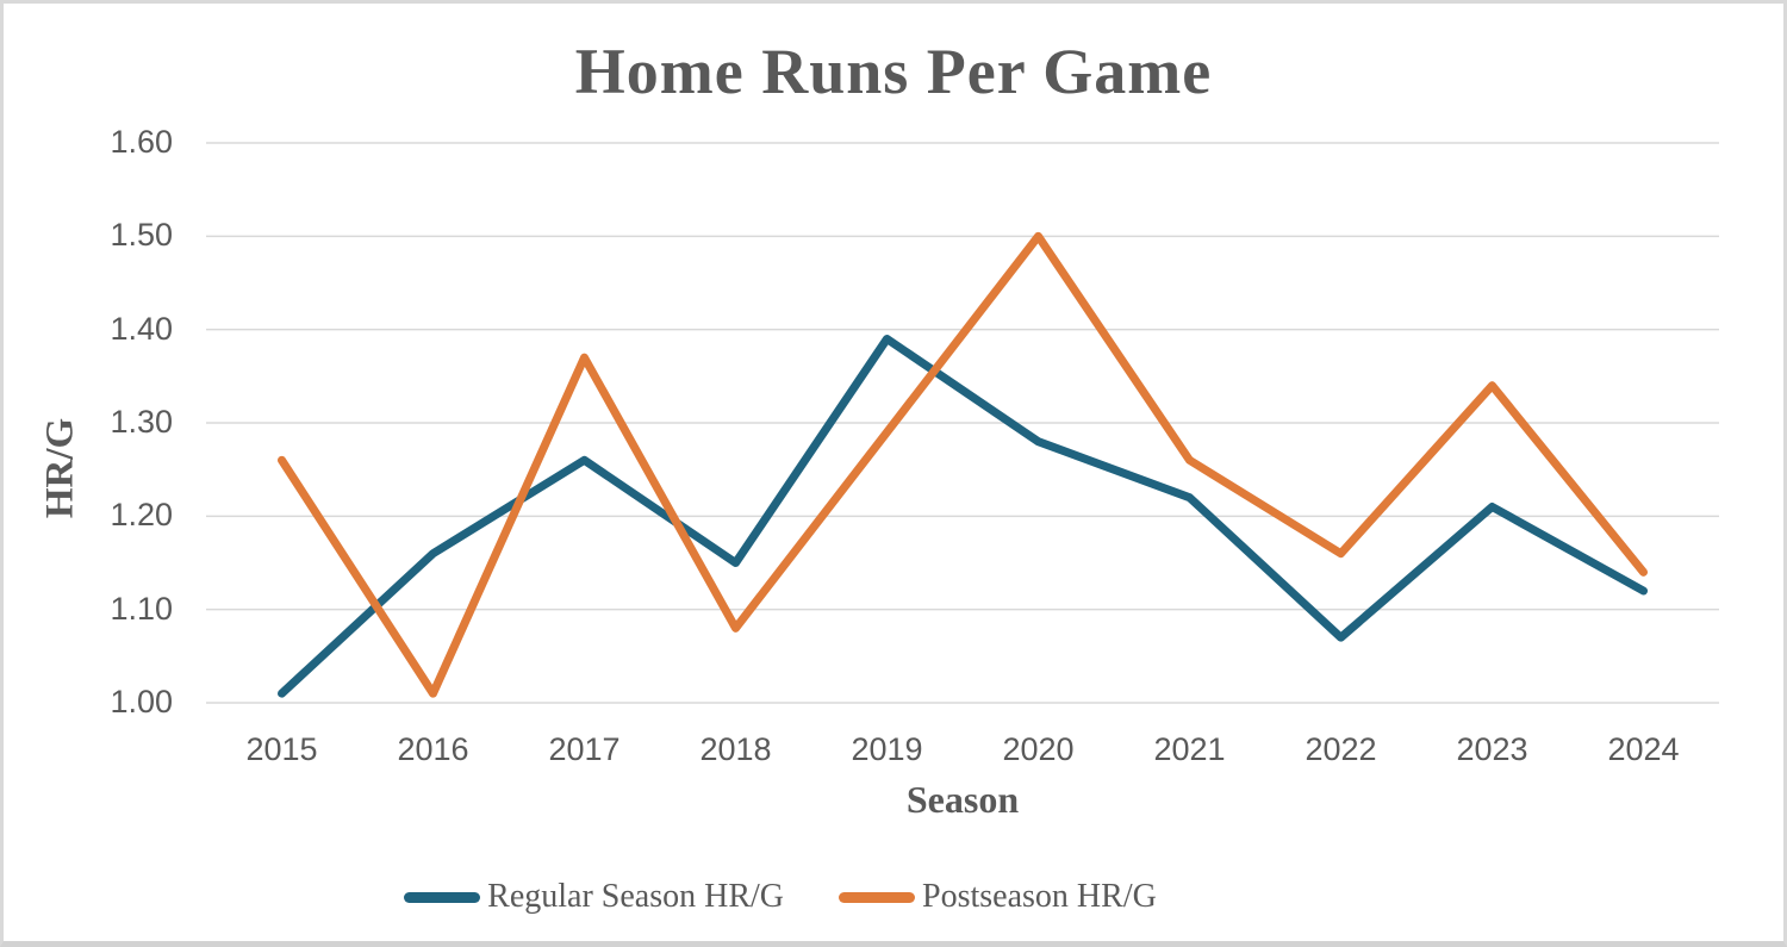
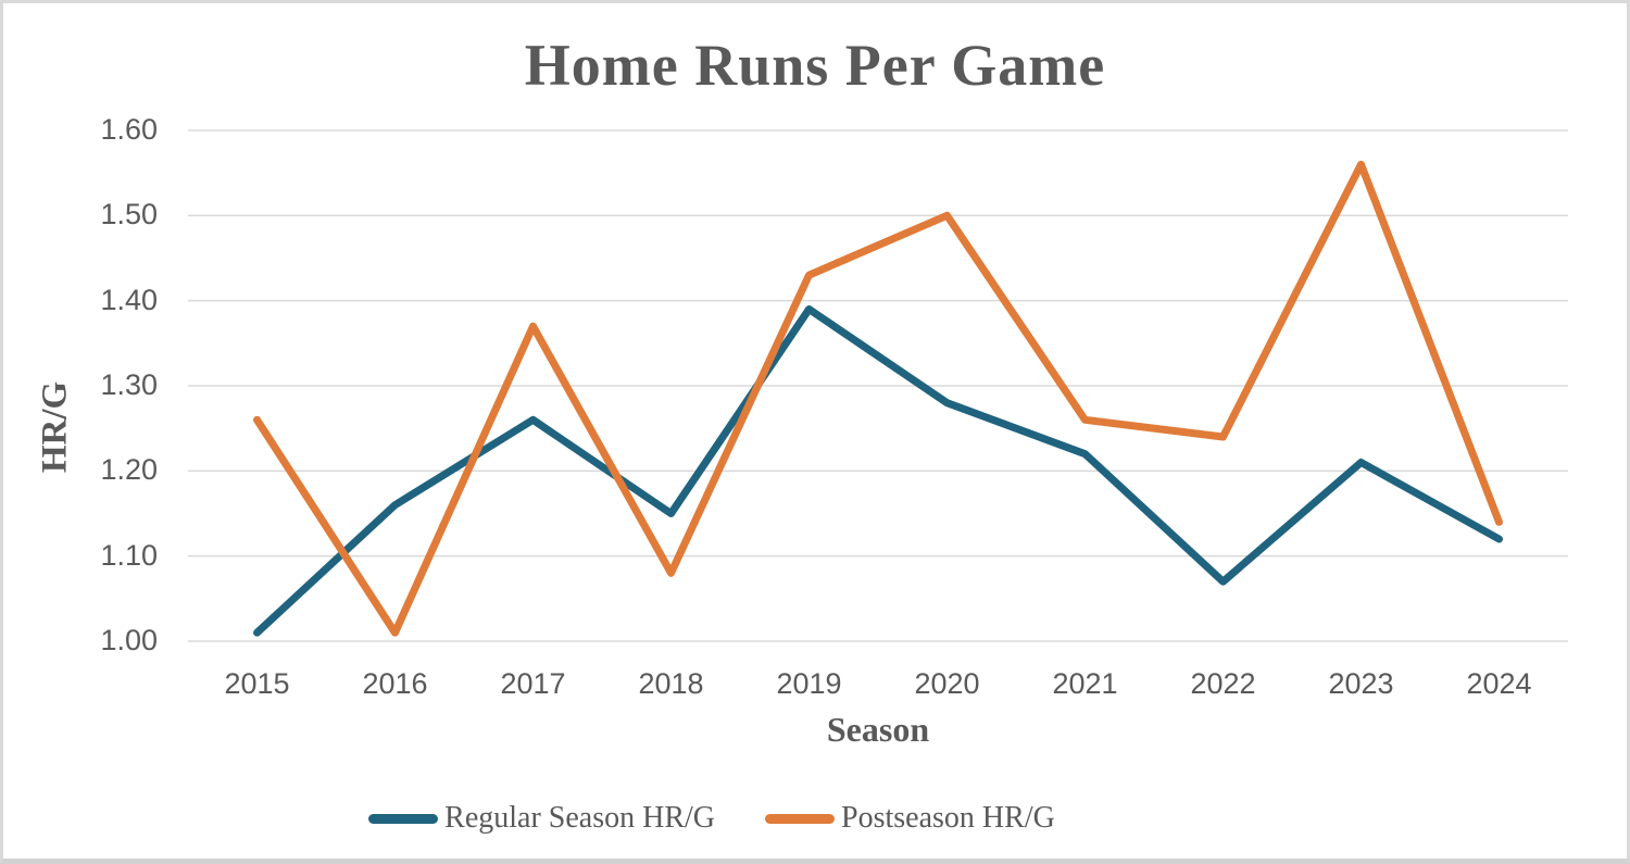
Postseason HR/G/2019: 1.29 -> 1.43
Postseason HR/G/2022: 1.16 -> 1.24
Postseason HR/G/2023: 1.34 -> 1.56
